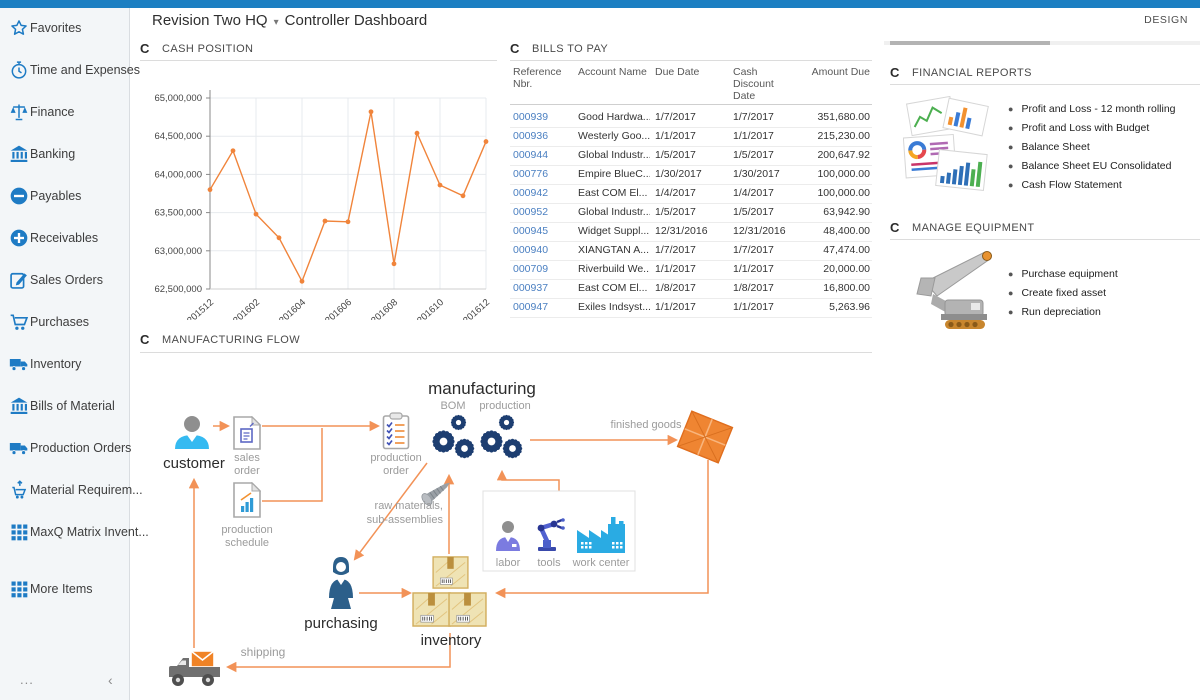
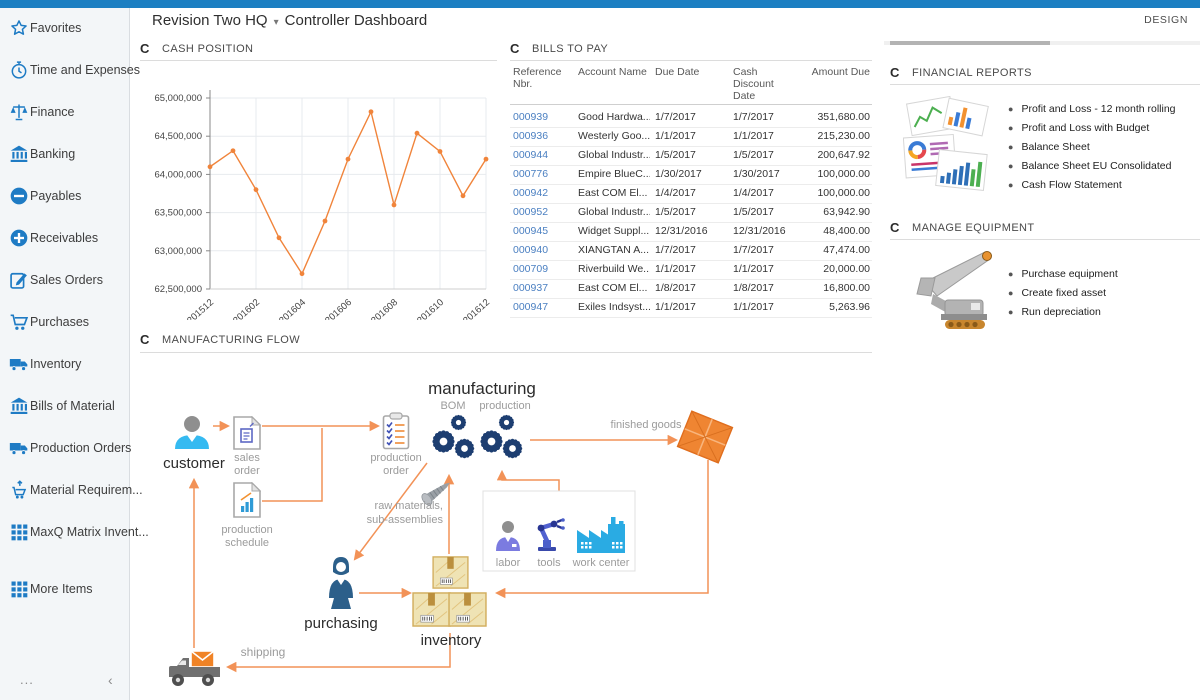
201512: 63800000 -> 64100000
201602: 63500000 -> 63800000
201604: 62600000 -> 62700000
201606: 63400000 -> 64200000
201608: 62800000 -> 63600000
201610: 63900000 -> 64300000
201612: 64400000 -> 64200000
